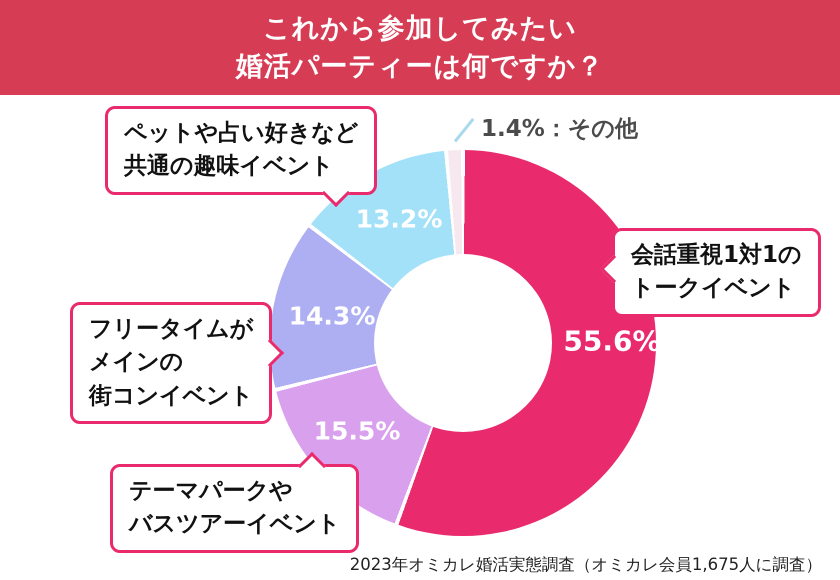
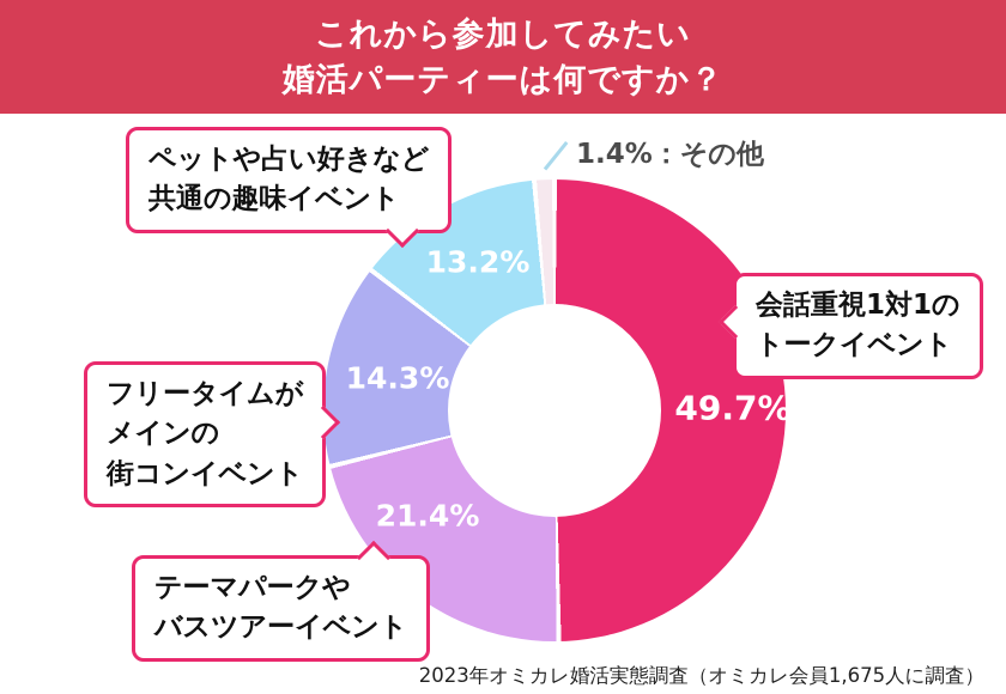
会話重視1対1のトークイベント: 55.6% -> 49.7%
テーマパークやバスツアーイベント: 15.5% -> 21.4%
